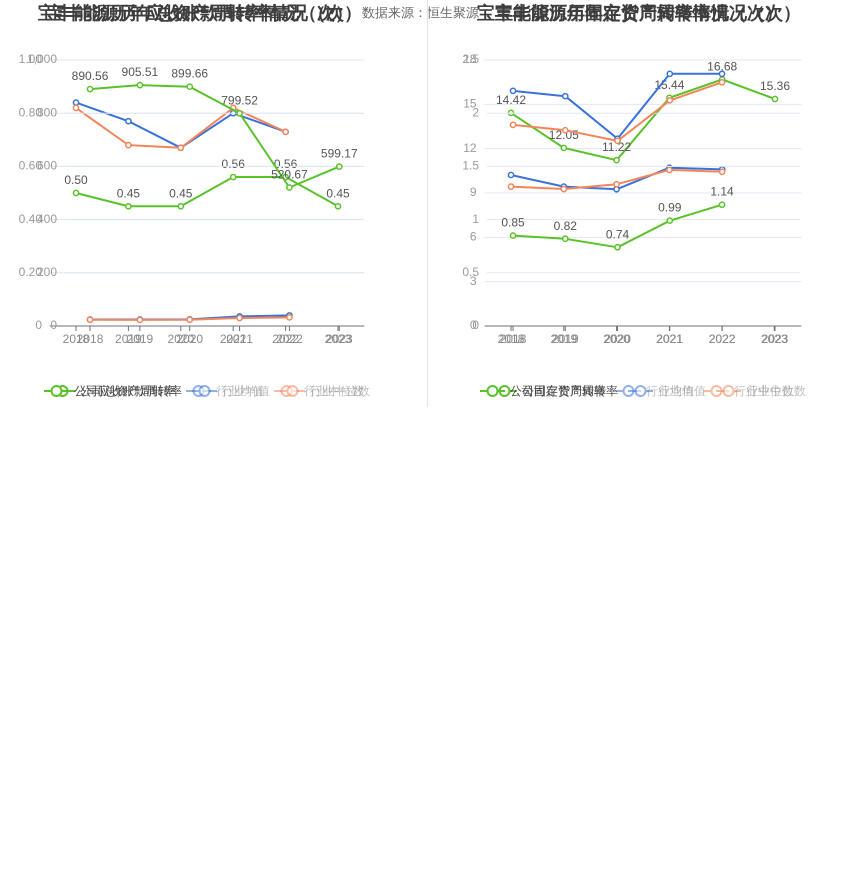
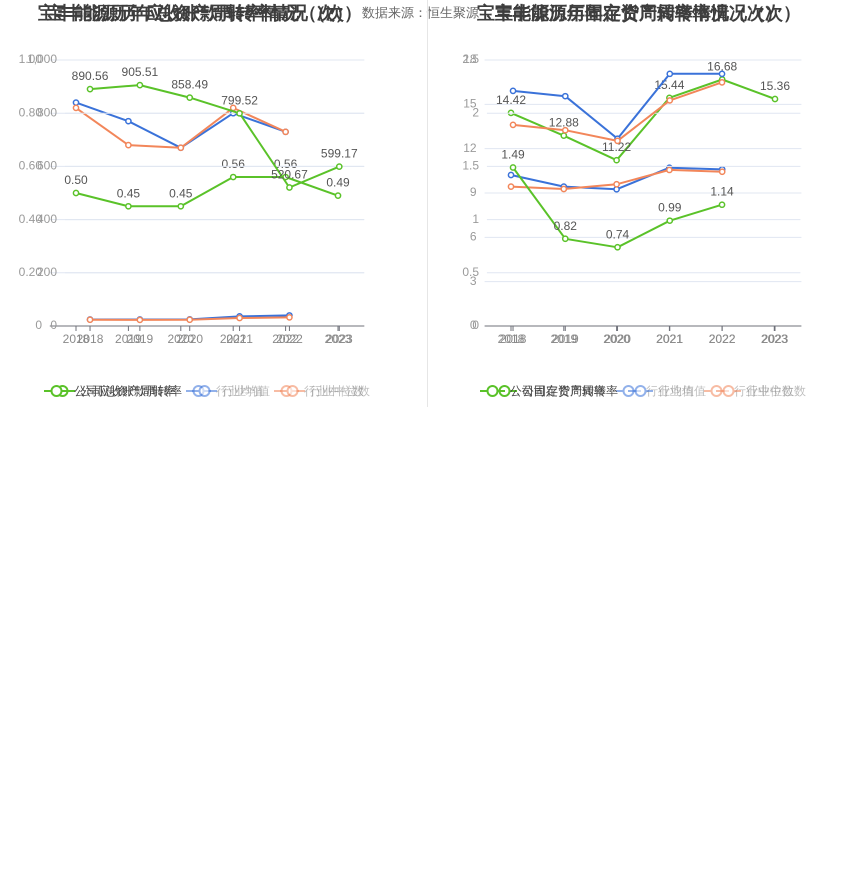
宝丰能源历年总资产周转率情况（次）/公司总资产周转率/2023: 0.45 -> 0.49
宝丰能源历年应收账款周转率情况（次）/公司应收账款周转率/2020: 899.66 -> 858.49
宝丰能源历年固定资产周转率情况（次）/公司固定资产周转率/2018: 0.85 -> 1.49
宝丰能源历年存货周转率情况（次）/公司存货周转率/2019: 12.05 -> 12.88
